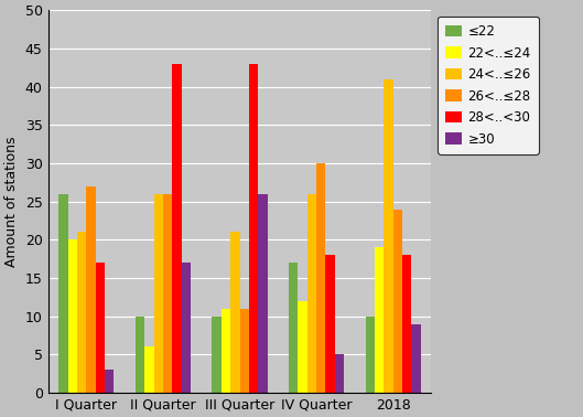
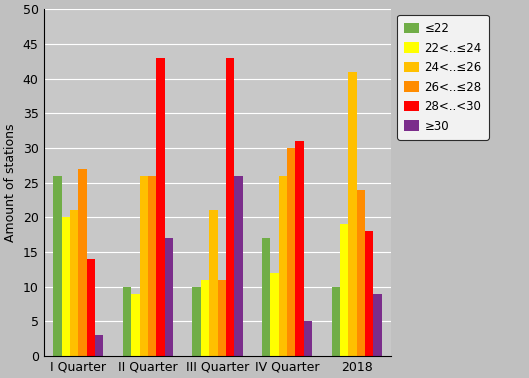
28<..<30/I Quarter: 17 -> 14
22<..≤24/II Quarter: 6 -> 9
28<..<30/IV Quarter: 18 -> 31
